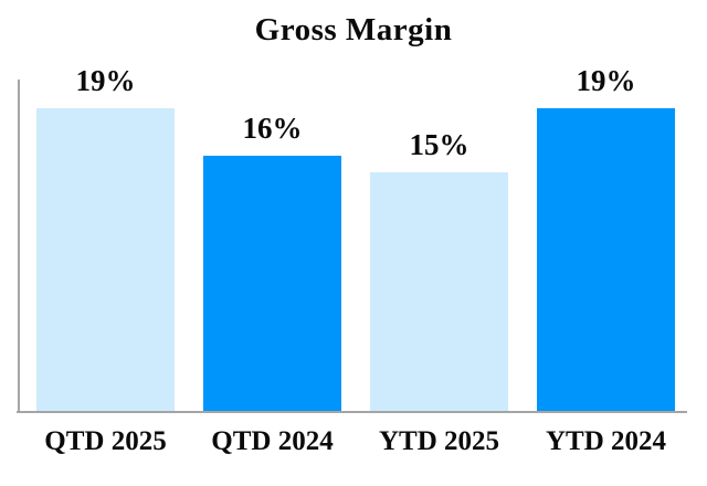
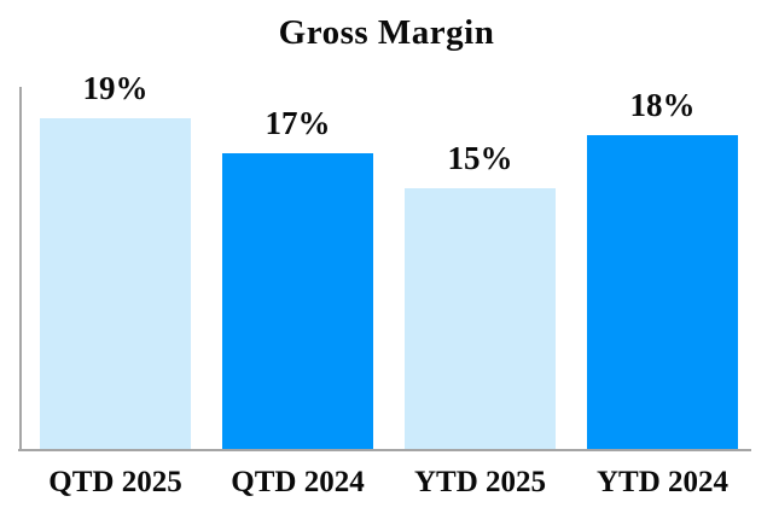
QTD 2024: 16% -> 17%
YTD 2024: 19% -> 18%
